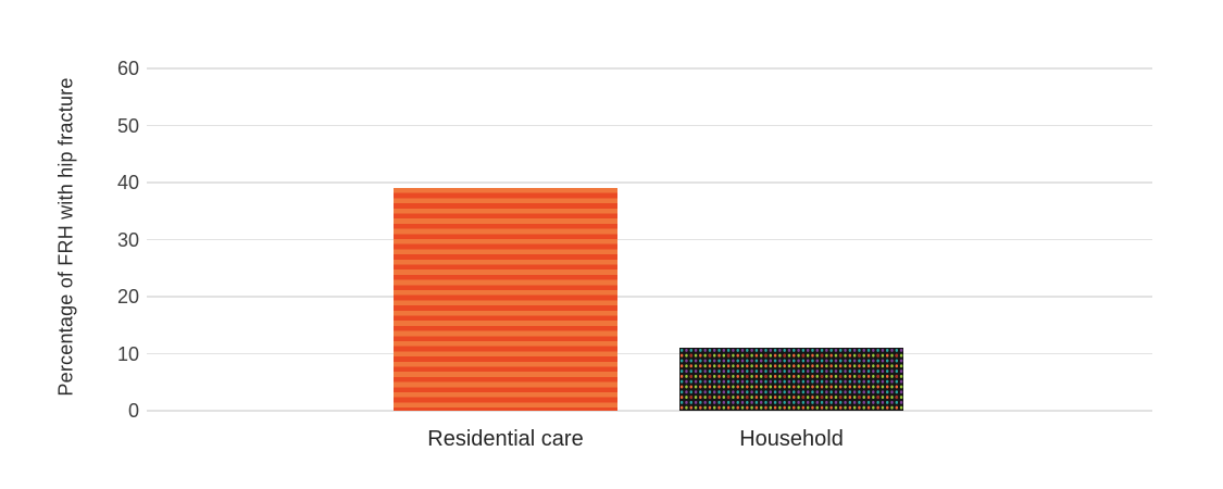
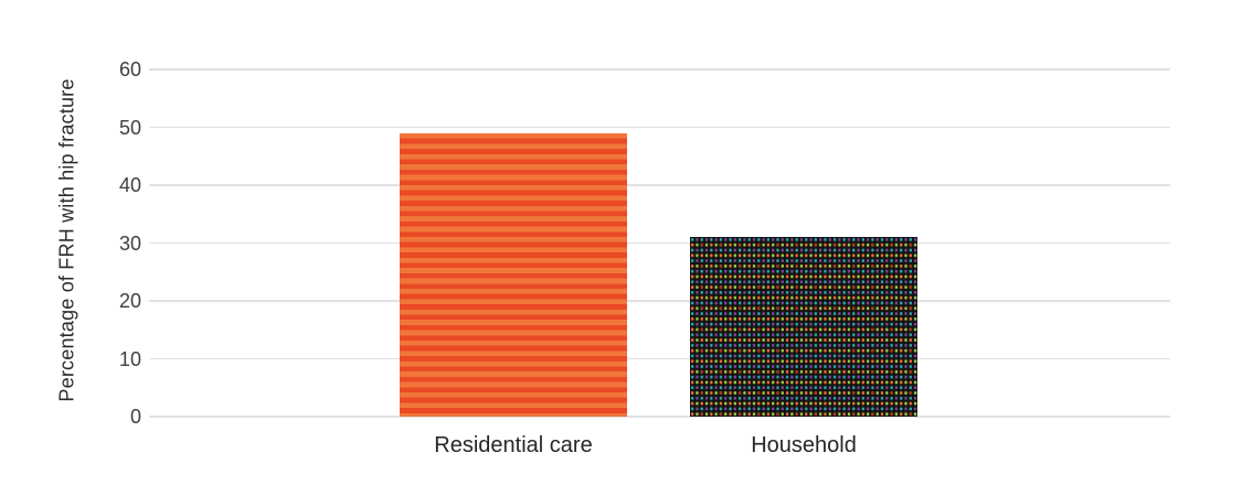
Residential care: 39 -> 49
Household: 11 -> 31
